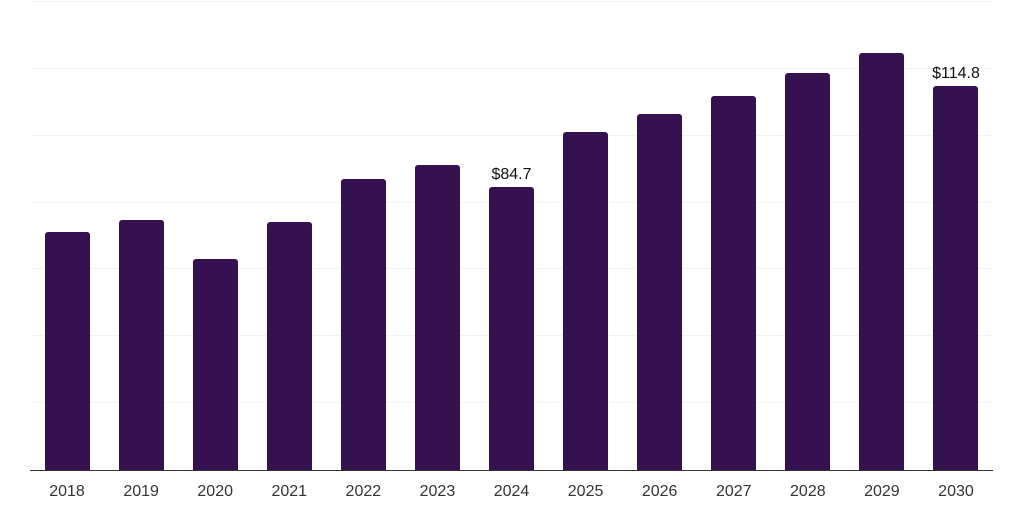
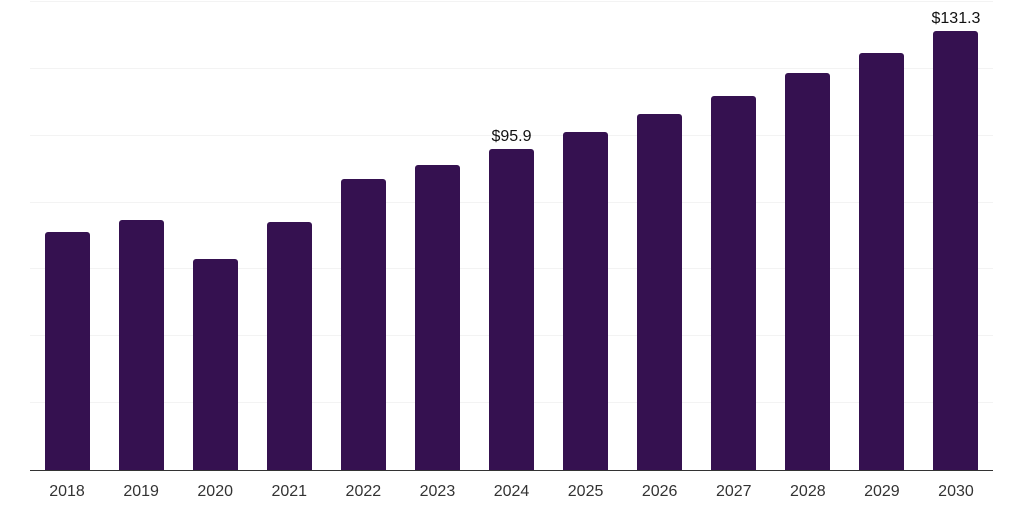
2024: $84.7 -> $95.9
2030: $114.8 -> $131.3
